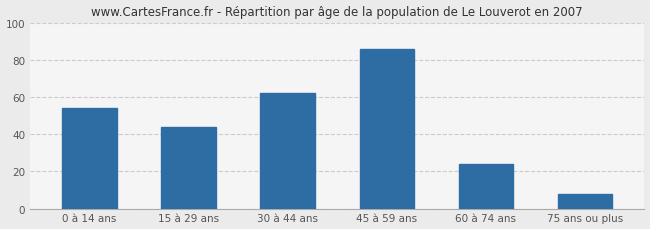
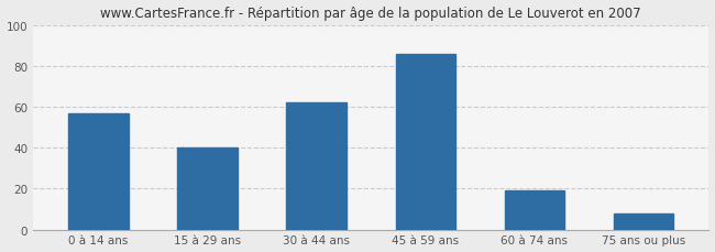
0 à 14 ans: 54 -> 57
15 à 29 ans: 44 -> 40
60 à 74 ans: 24 -> 19
